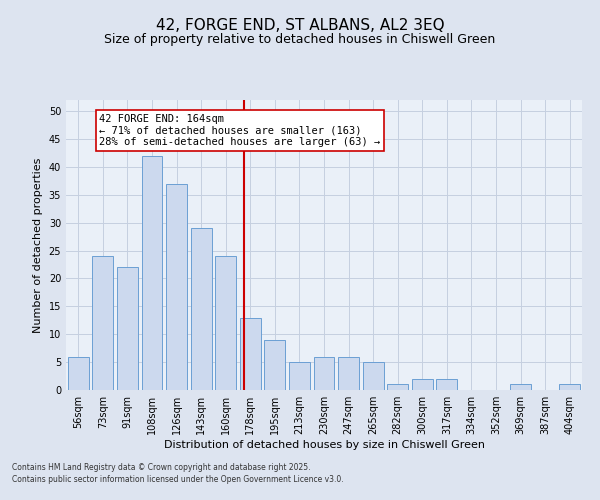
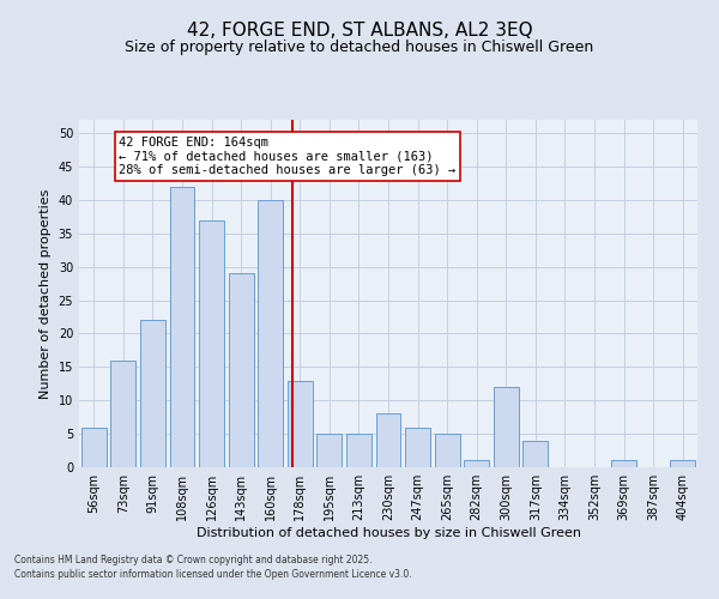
73sqm: 24 -> 16
160sqm: 24 -> 40
195sqm: 9 -> 5
230sqm: 6 -> 8
300sqm: 2 -> 12
317sqm: 2 -> 4
